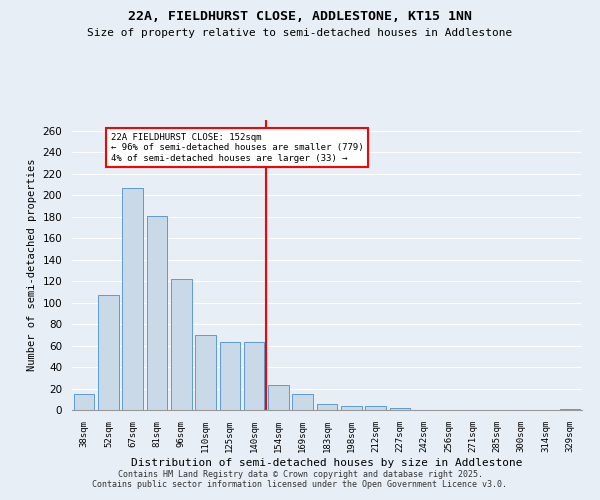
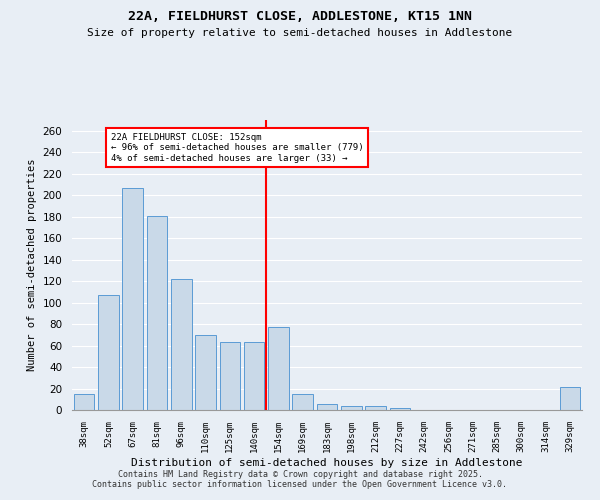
154sqm: 23 -> 77
329sqm: 1 -> 21
